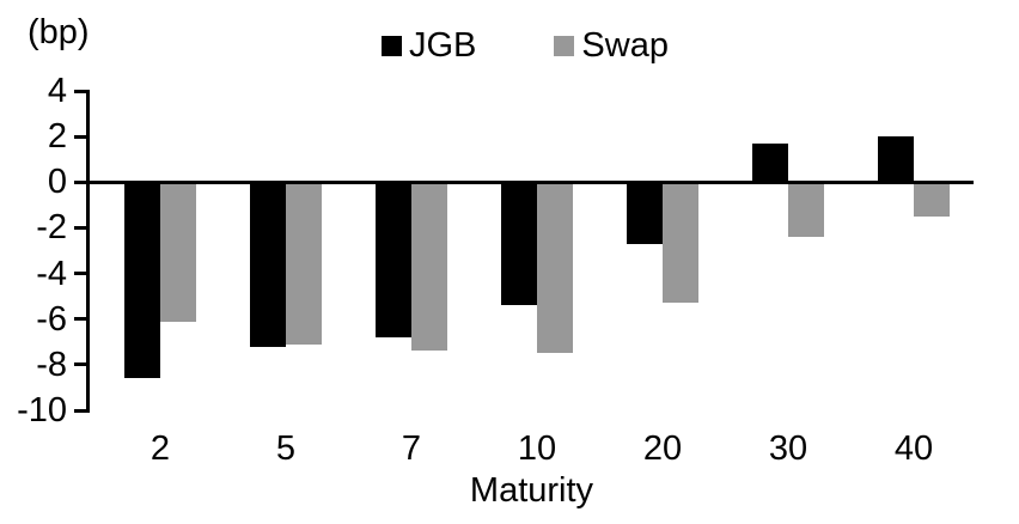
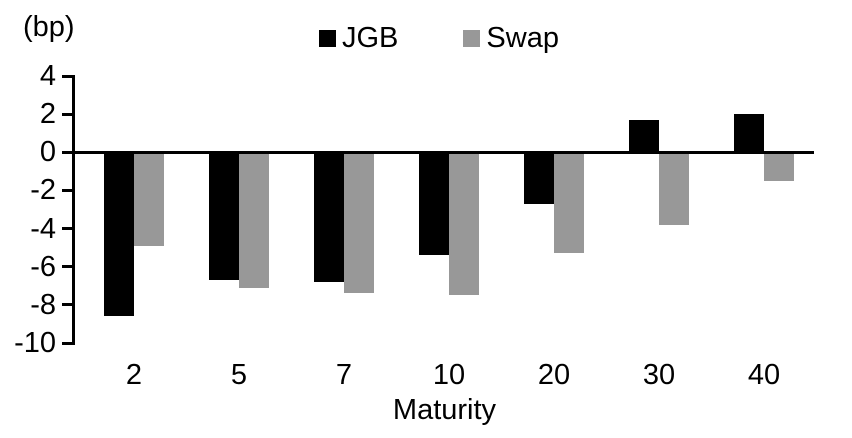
Swap/2: -6.1 -> -4.9
JGB/5: -7.2 -> -6.7
Swap/30: -2.4 -> -3.8
